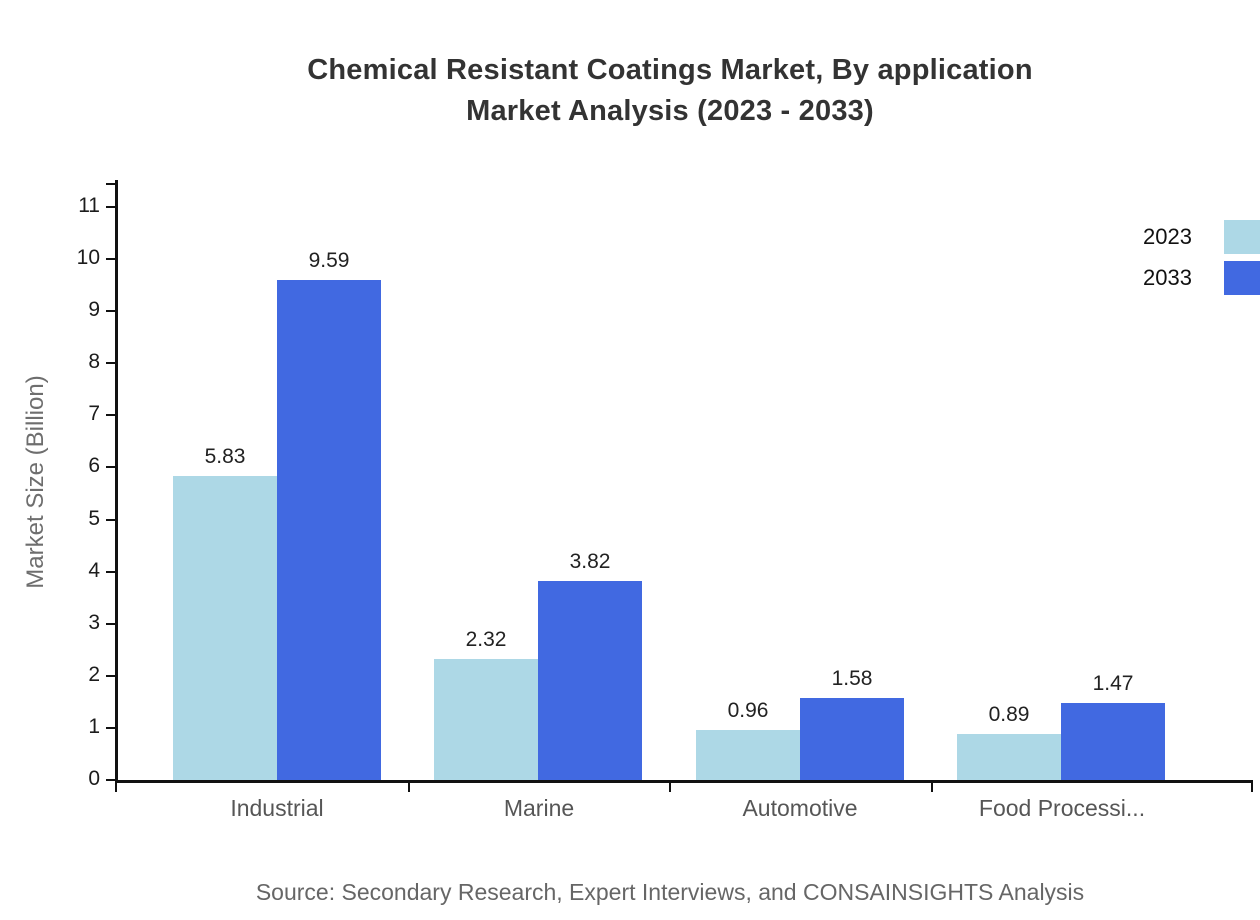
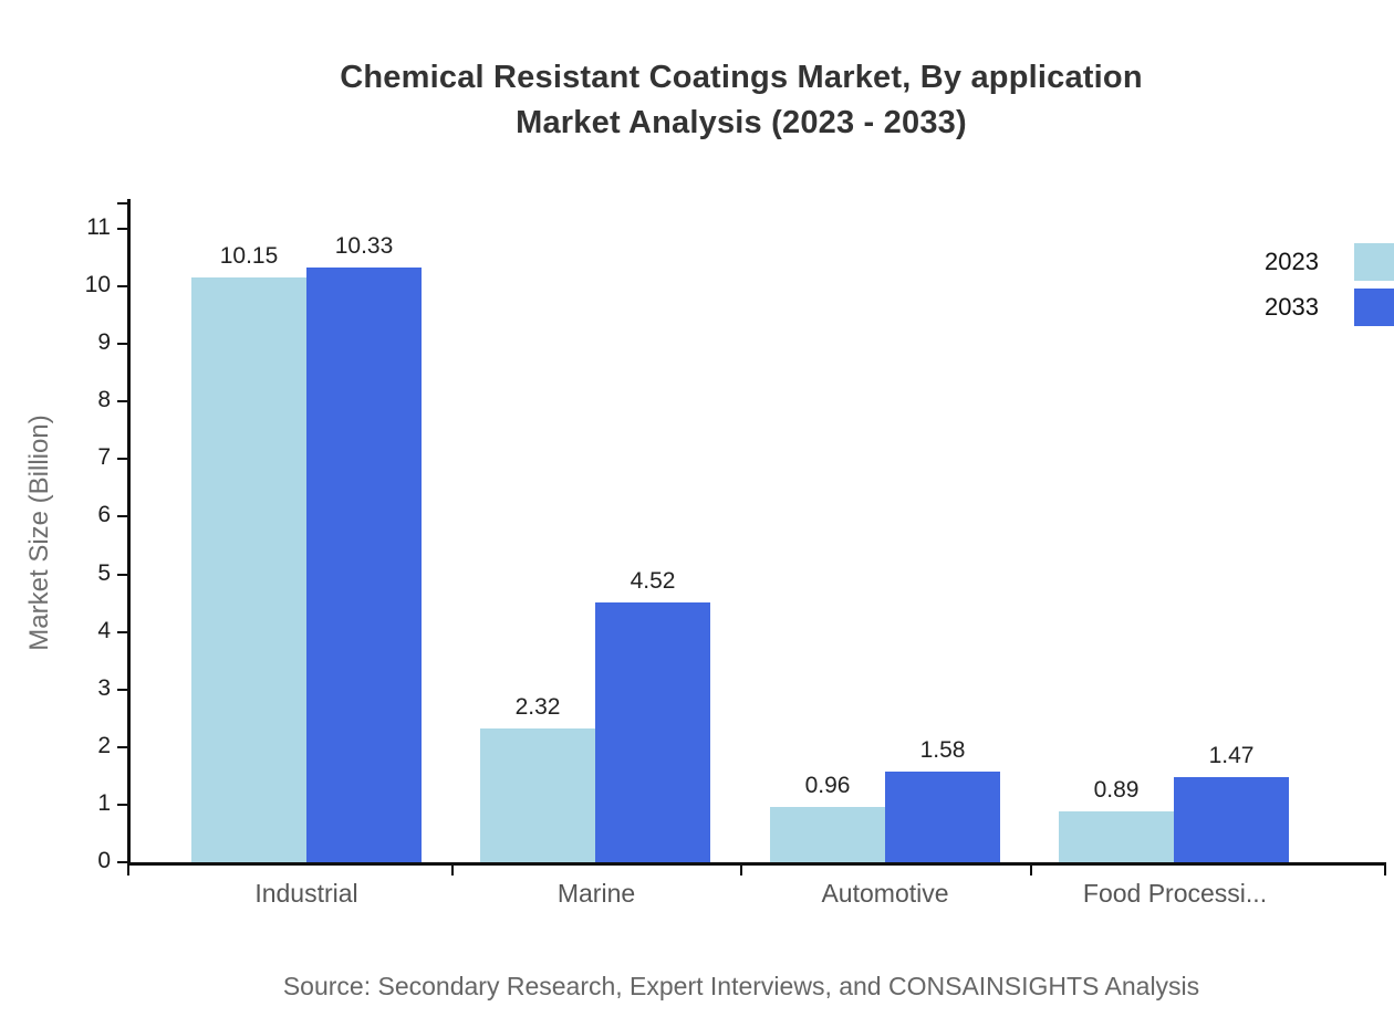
2023/Industrial: 5.83 -> 10.15
2033/Industrial: 9.59 -> 10.33
2033/Marine: 3.82 -> 4.52
